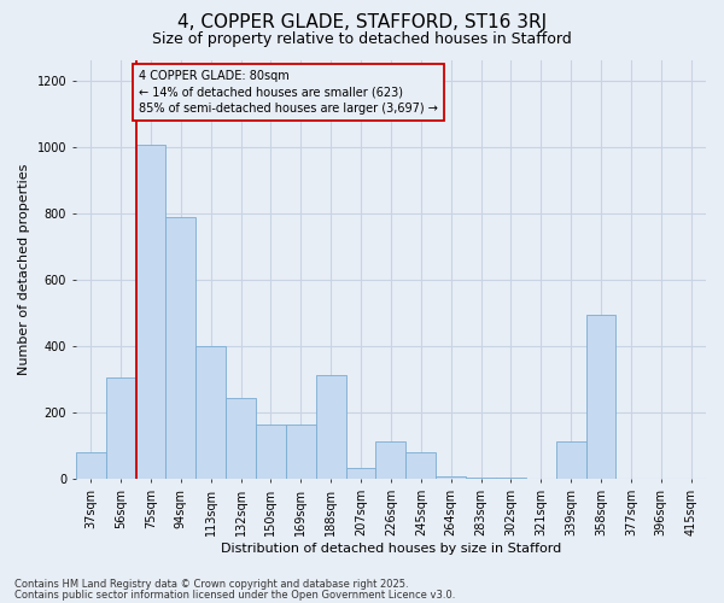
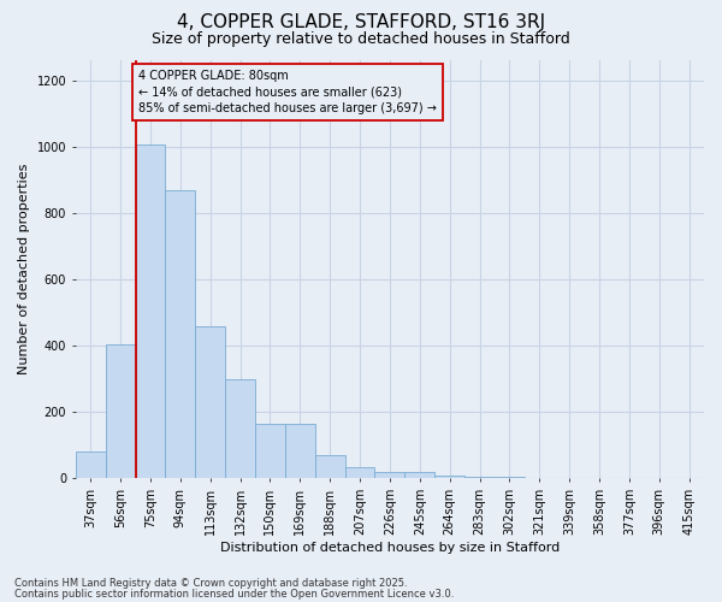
56sqm: 305 -> 405
94sqm: 790 -> 870
113sqm: 400 -> 460
132sqm: 245 -> 300
188sqm: 315 -> 70
226sqm: 115 -> 20
245sqm: 80 -> 20
339sqm: 115 -> 2
358sqm: 495 -> 2
